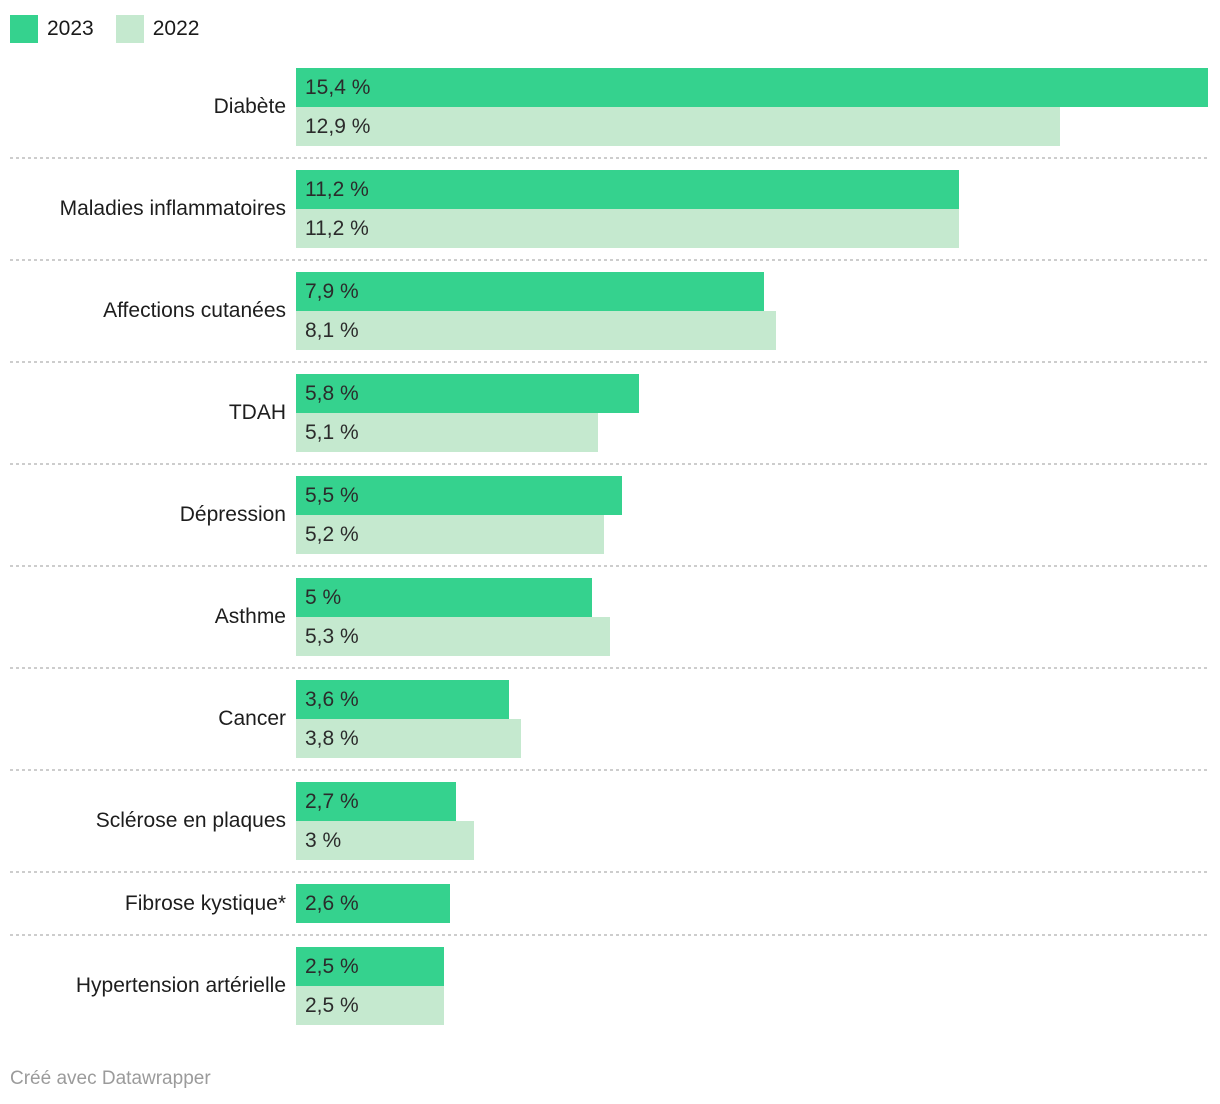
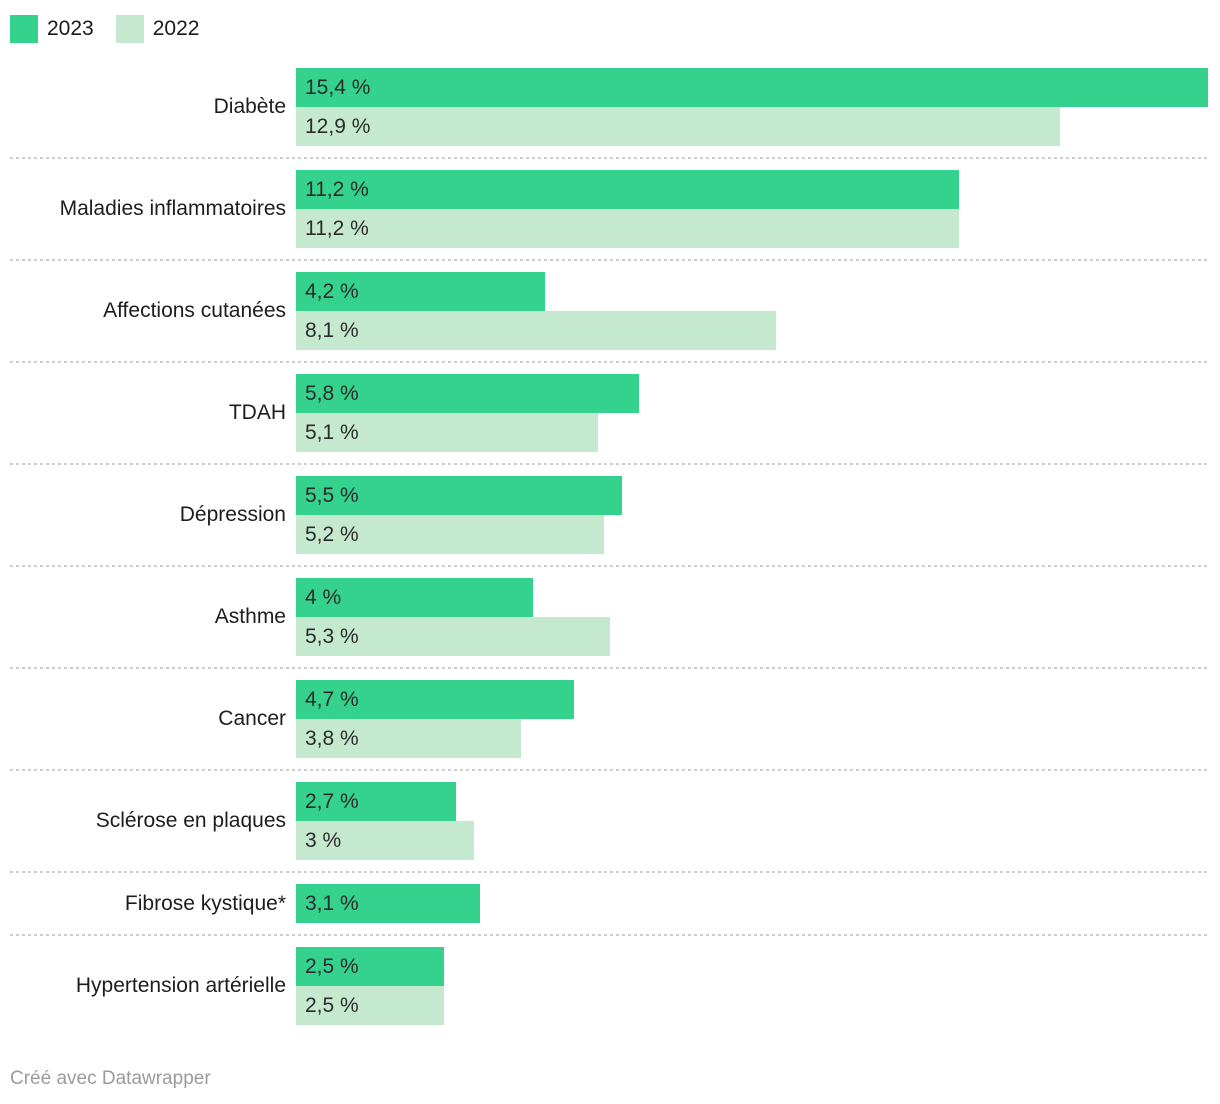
2023/Affections cutanées: 7,9 -> 4,2
2023/Asthme: 5 -> 4
2023/Cancer: 3,6 -> 4,7
2023/Fibrose kystique*: 2,6 -> 3,1
